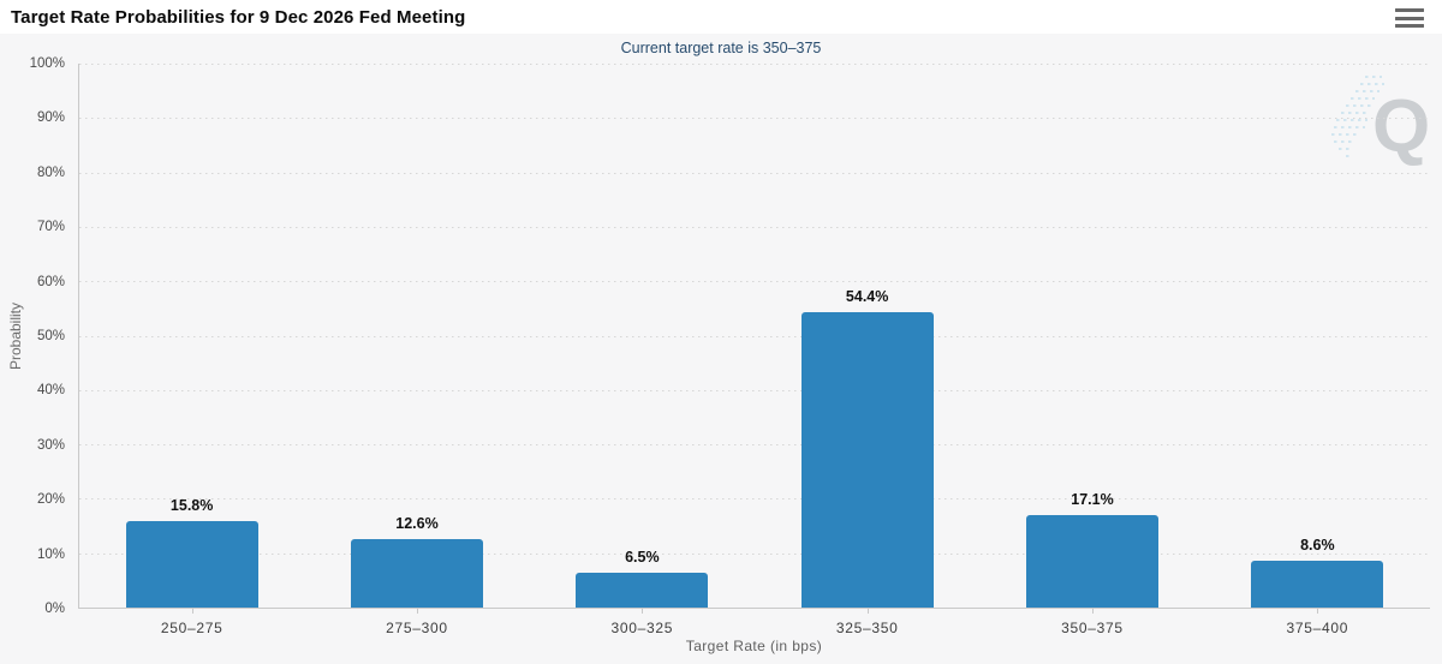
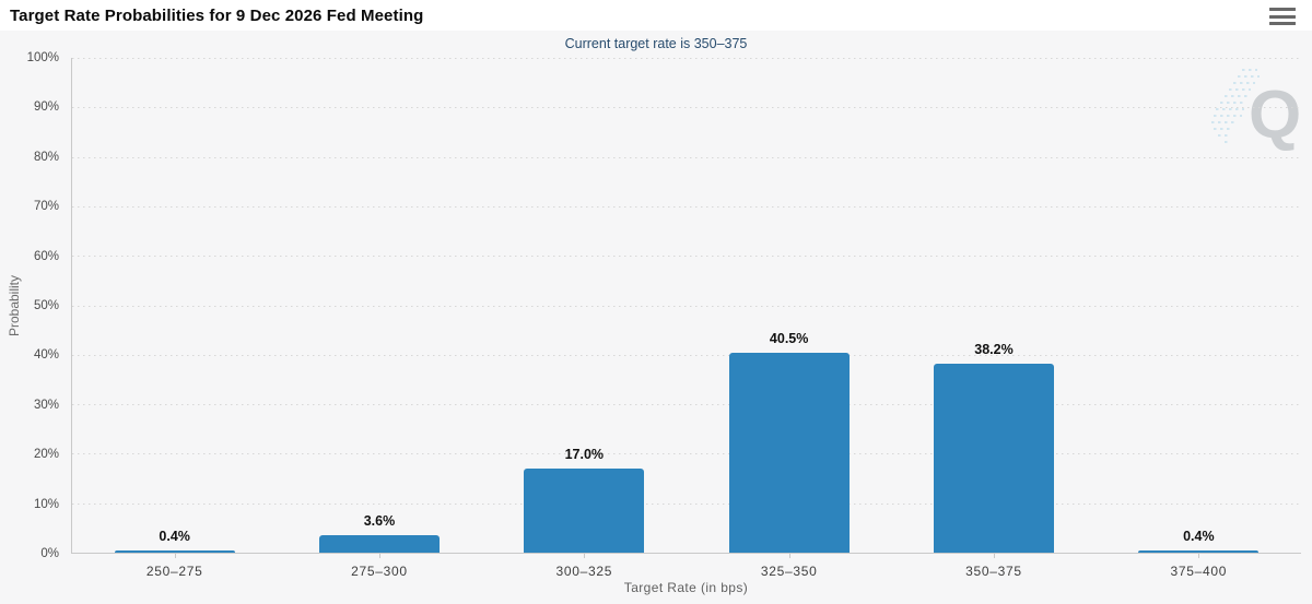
250–275: 15.8% -> 0.4%
275–300: 12.6% -> 3.6%
300–325: 6.5% -> 17.0%
325–350: 54.4% -> 40.5%
350–375: 17.1% -> 38.2%
375–400: 8.6% -> 0.4%
